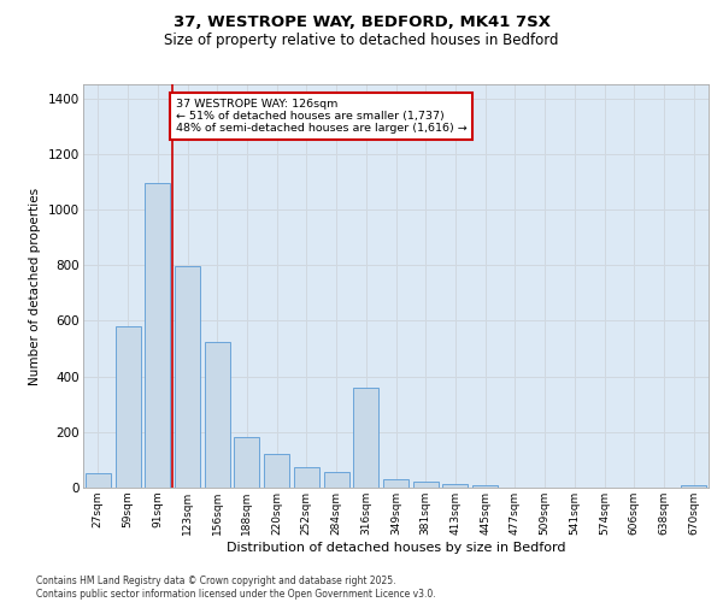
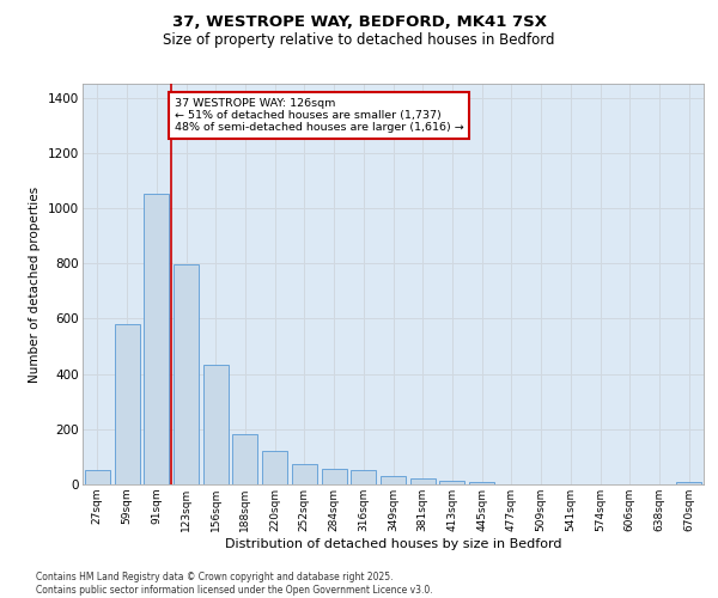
91sqm: 1095 -> 1050
156sqm: 525 -> 435
316sqm: 360 -> 50
